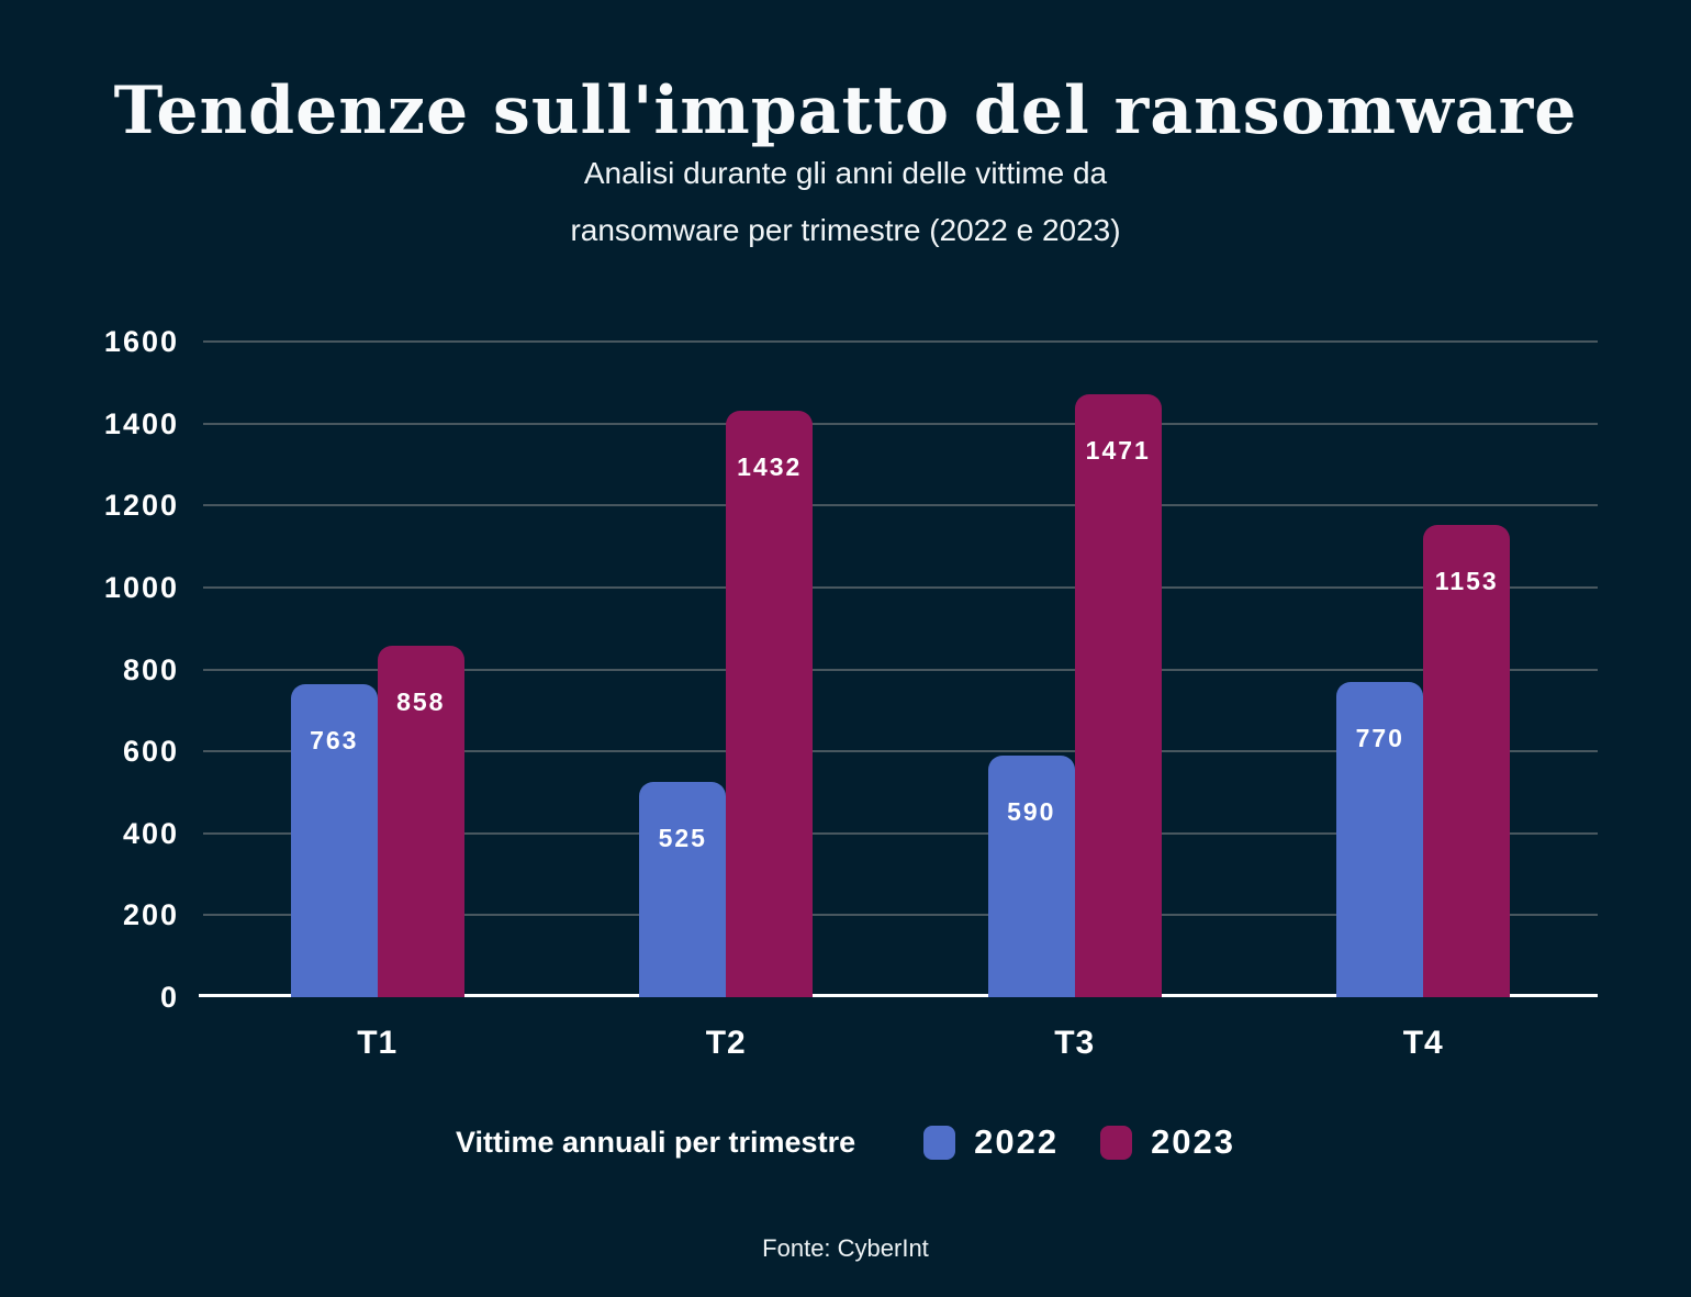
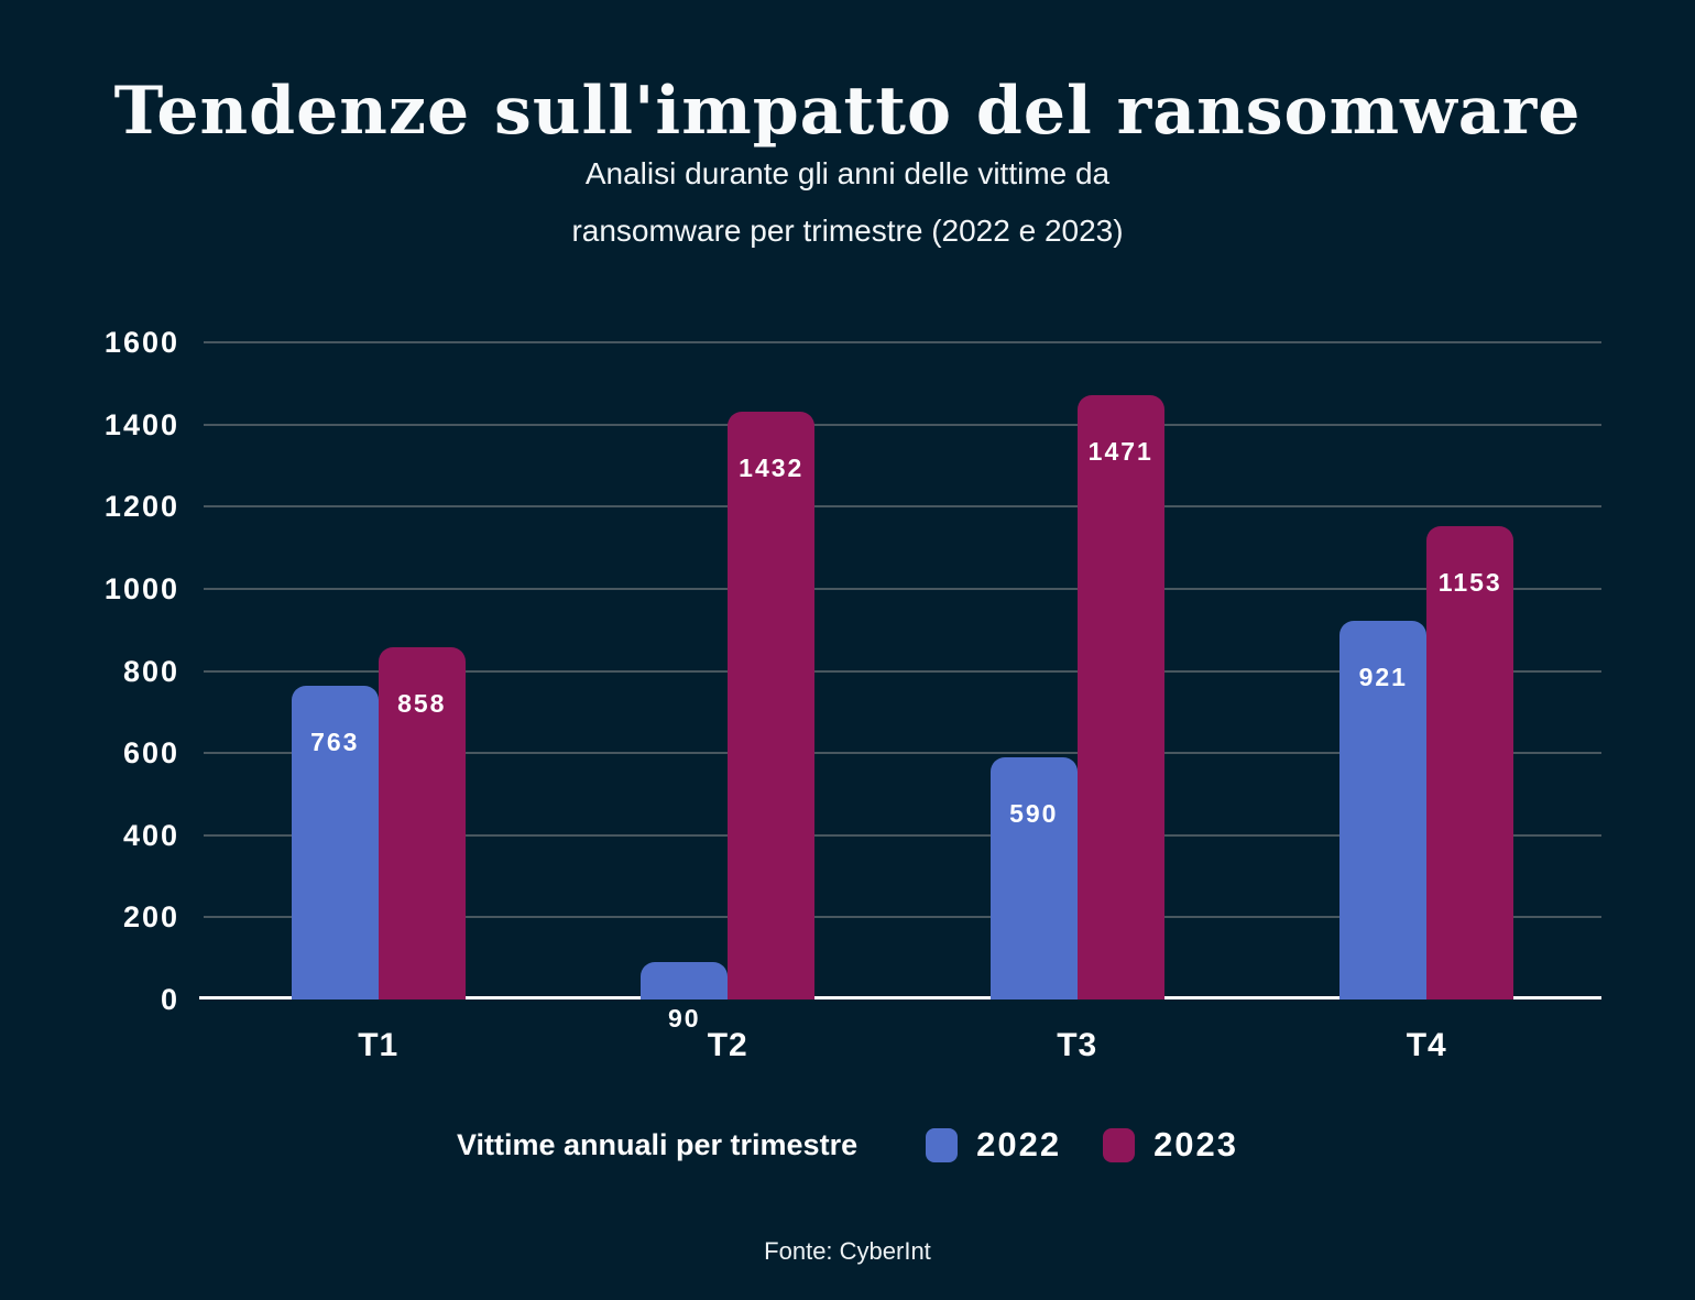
2022/T2: 525 -> 90
2022/T4: 770 -> 921
